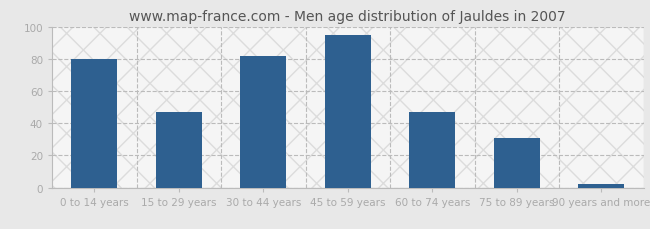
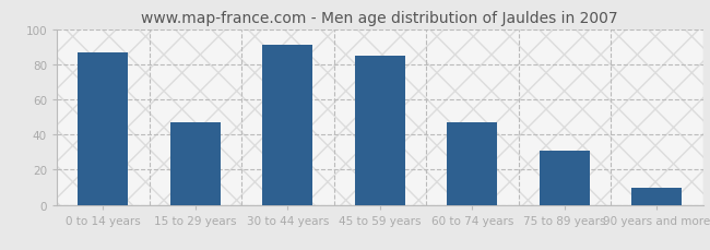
0 to 14 years: 80 -> 87
30 to 44 years: 82 -> 91
45 to 59 years: 95 -> 85
90 years and more: 2 -> 10
